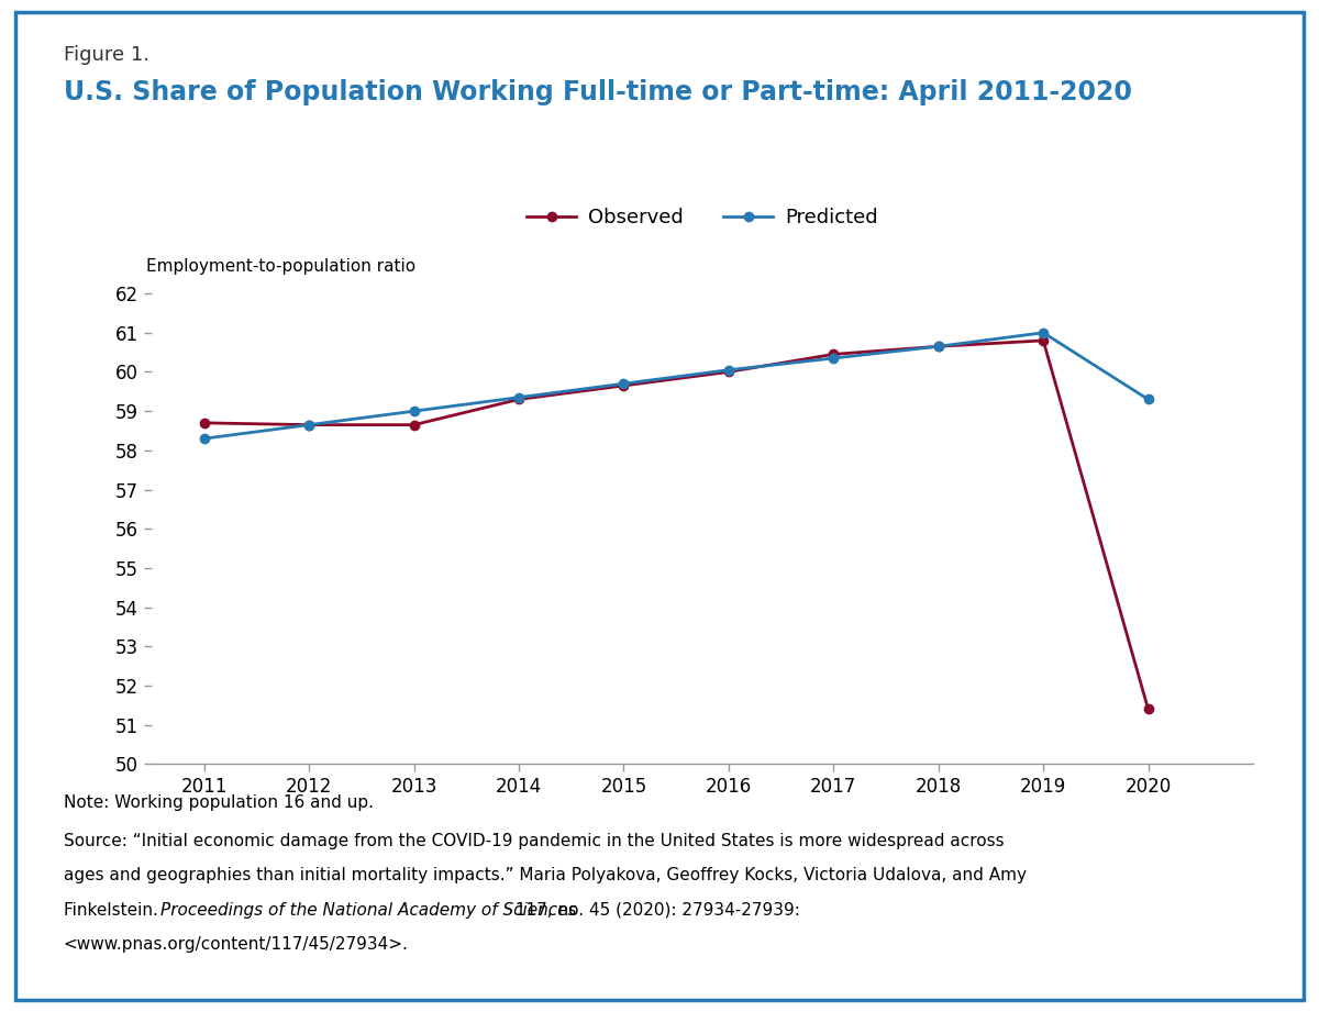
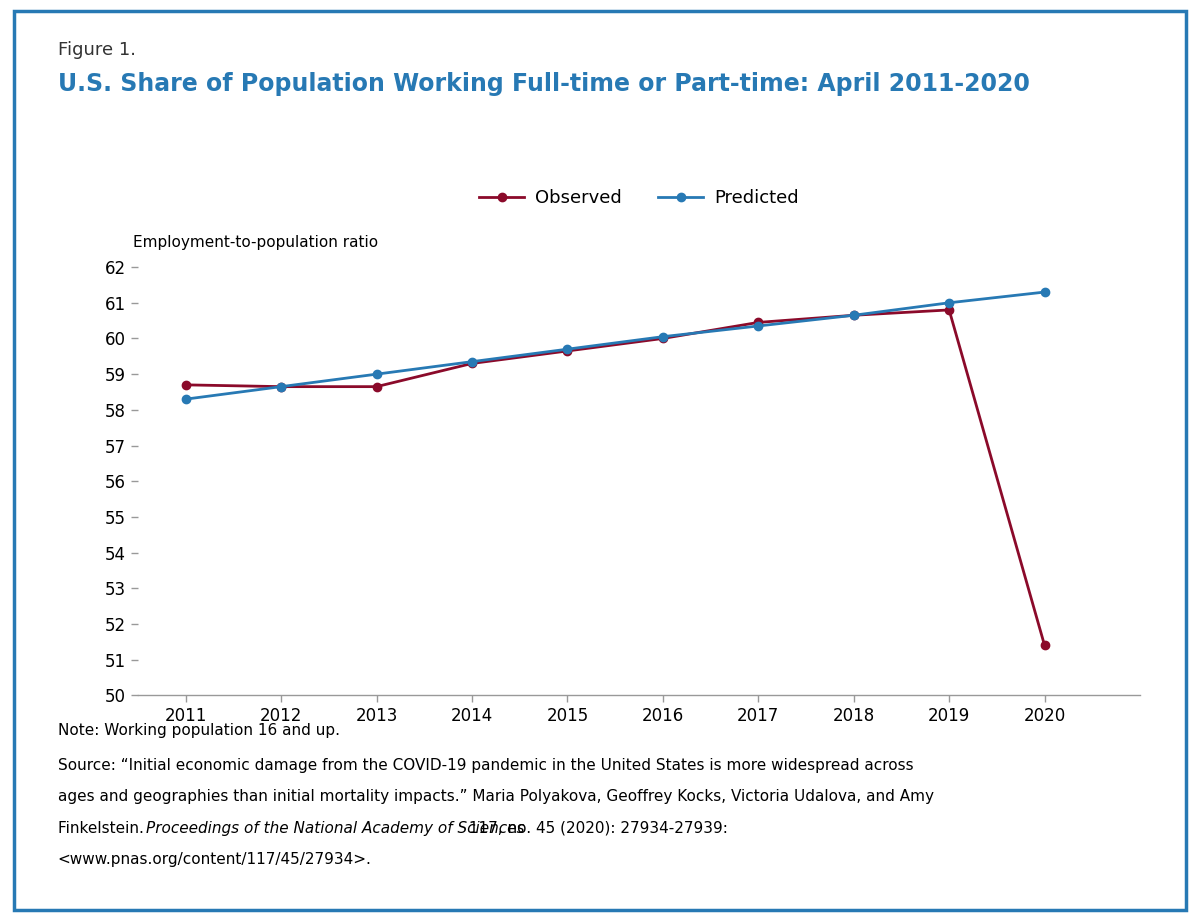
Predicted/2020: 59.30 -> 61.30
